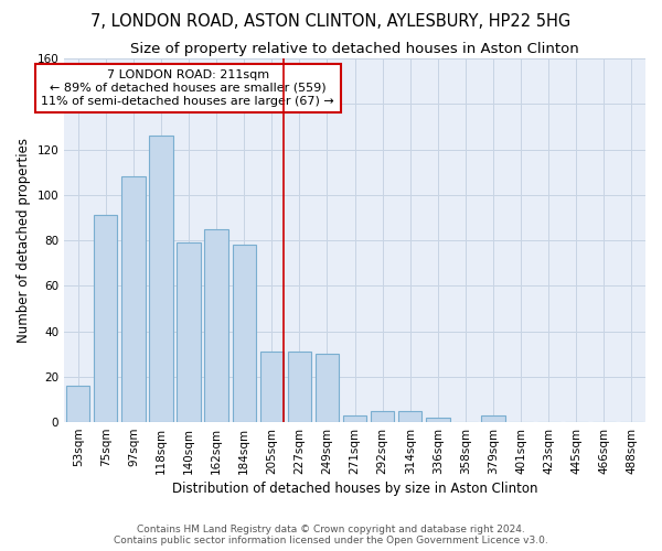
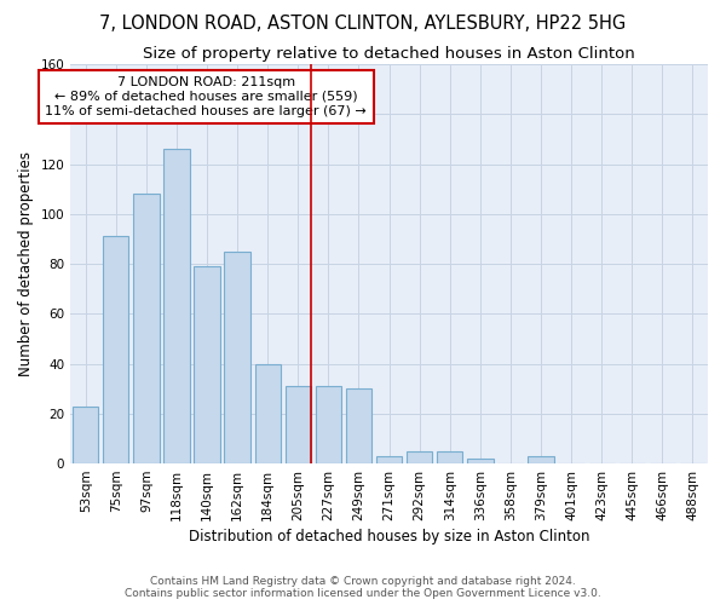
53sqm: 16 -> 23
184sqm: 78 -> 40
